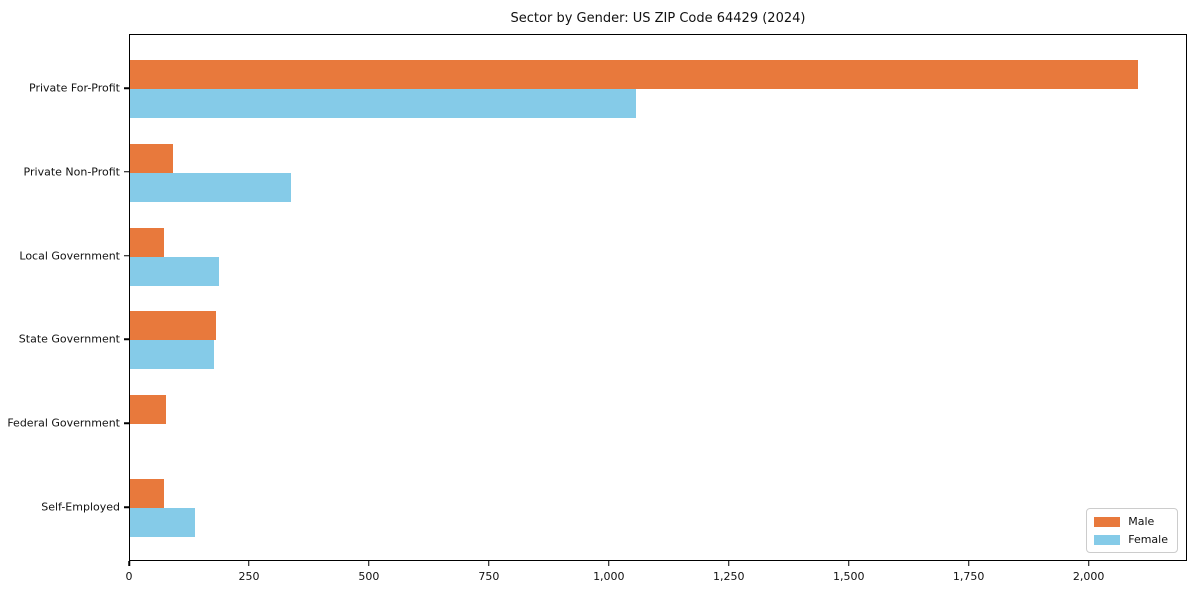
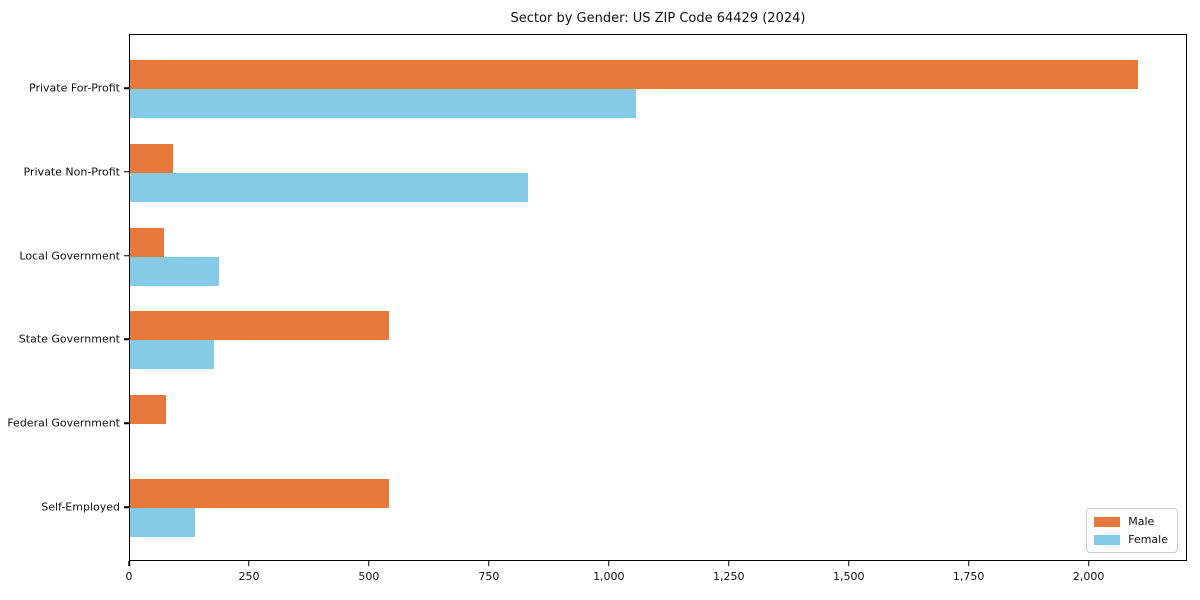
Female/Private Non-Profit: 340 -> 830
Male/State Government: 180 -> 540
Male/Self-Employed: 70 -> 540
